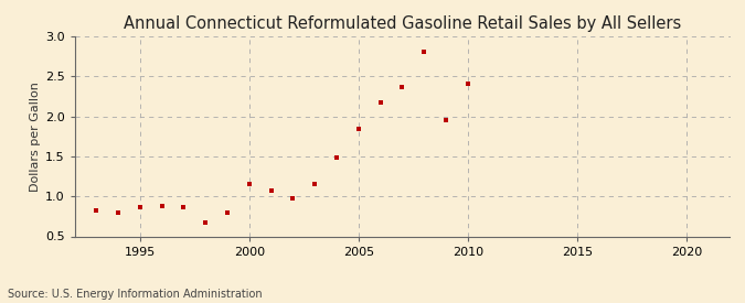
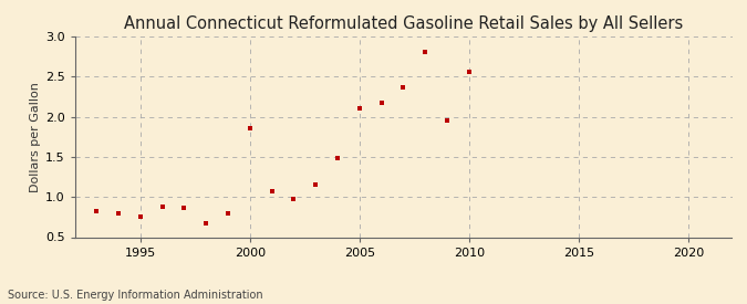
1995: 0.87 -> 0.76
2000: 1.15 -> 1.86
2005: 1.84 -> 2.10
2010: 2.41 -> 2.56
